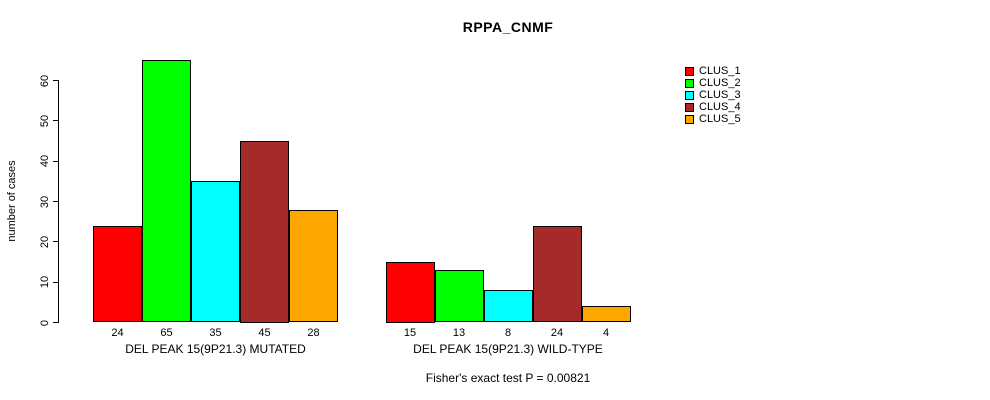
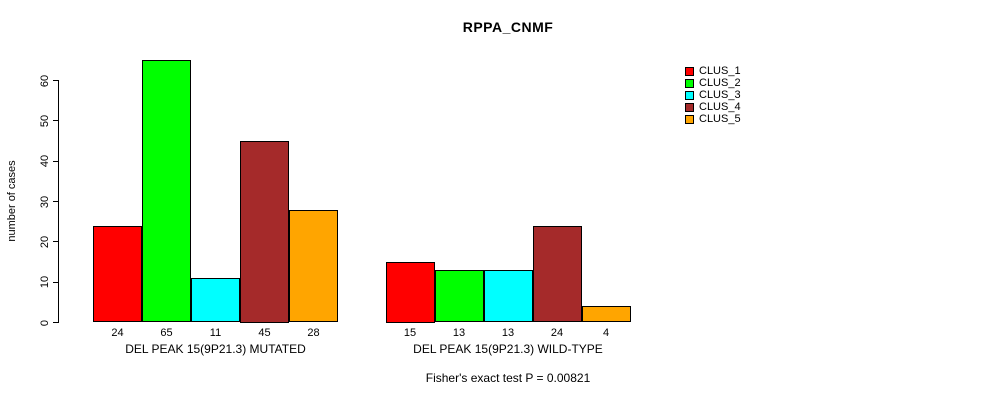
CLUS_3/DEL PEAK 15(9P21.3) MUTATED: 35 -> 11
CLUS_3/DEL PEAK 15(9P21.3) WILD-TYPE: 8 -> 13
